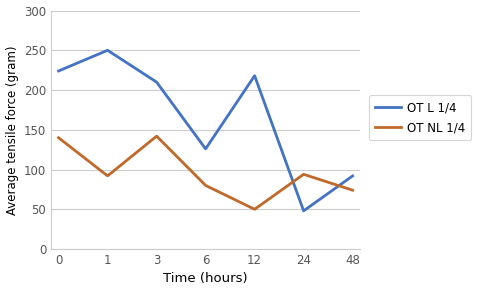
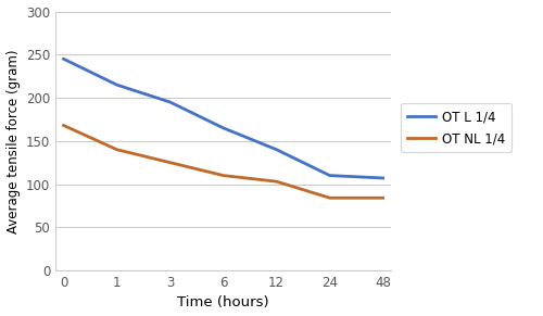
OT L 1/4/0: 224 -> 245
OT NL 1/4/0: 140 -> 168
OT L 1/4/1: 250 -> 215
OT NL 1/4/1: 92 -> 140
OT L 1/4/3: 210 -> 195
OT NL 1/4/3: 142 -> 125
OT L 1/4/6: 126 -> 165
OT NL 1/4/6: 80 -> 110
OT L 1/4/12: 218 -> 140
OT NL 1/4/12: 50 -> 103
OT L 1/4/24: 48 -> 110
OT NL 1/4/24: 94 -> 84
OT L 1/4/48: 92 -> 107
OT NL 1/4/48: 74 -> 84
